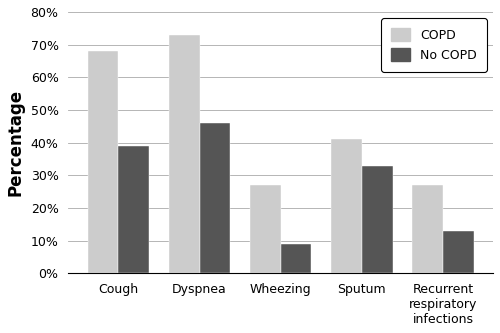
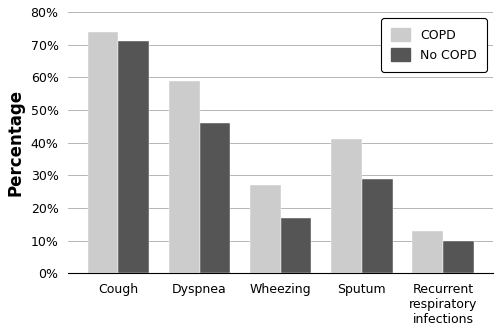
COPD/Cough: 68% -> 74%
No COPD/Cough: 39% -> 71%
COPD/Dyspnea: 73% -> 59%
No COPD/Wheezing: 9% -> 17%
No COPD/Sputum: 33% -> 29%
COPD/Recurrent respiratory infections: 27% -> 13%
No COPD/Recurrent respiratory infections: 13% -> 10%
